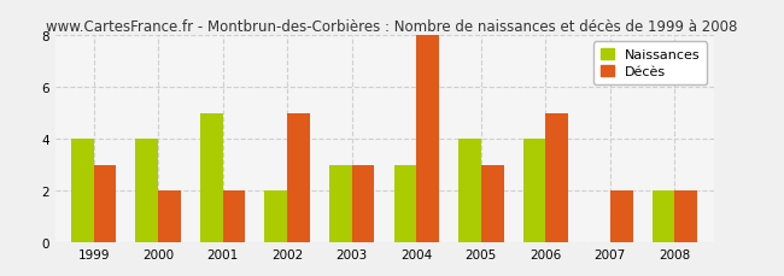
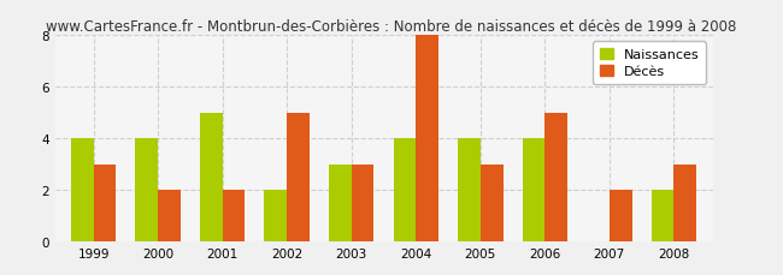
Naissances/2004: 3 -> 4
Décès/2008: 2 -> 3
